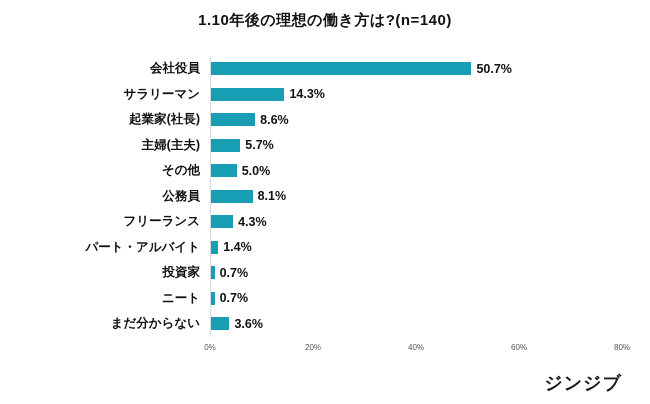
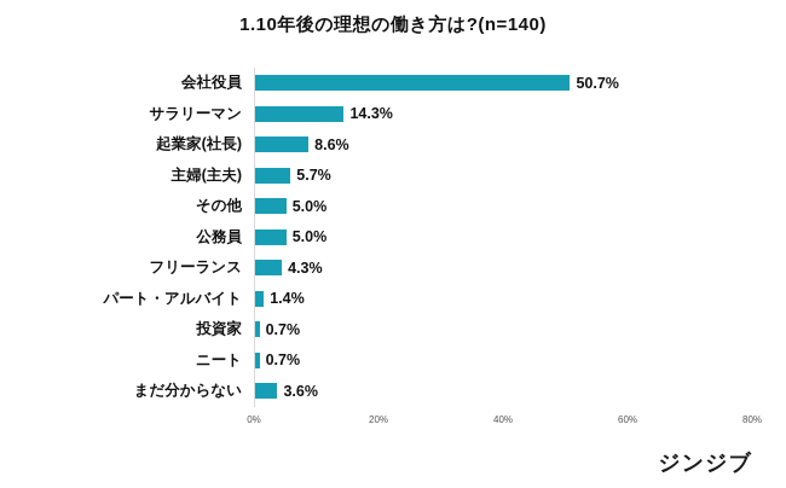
公務員: 8.1% -> 5.0%
